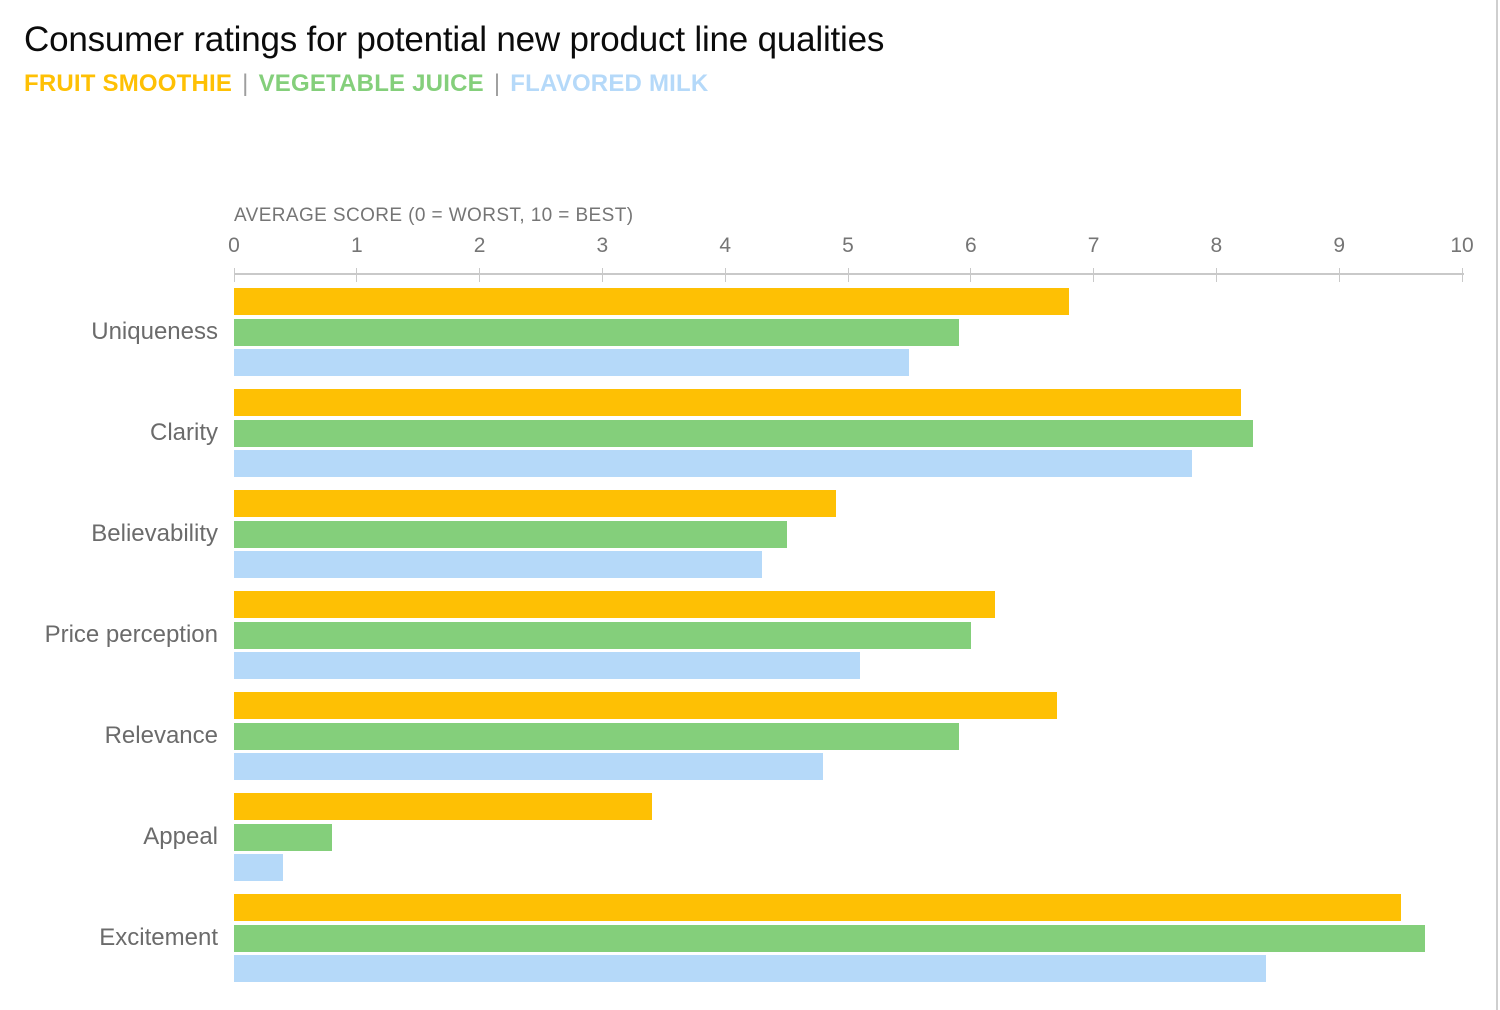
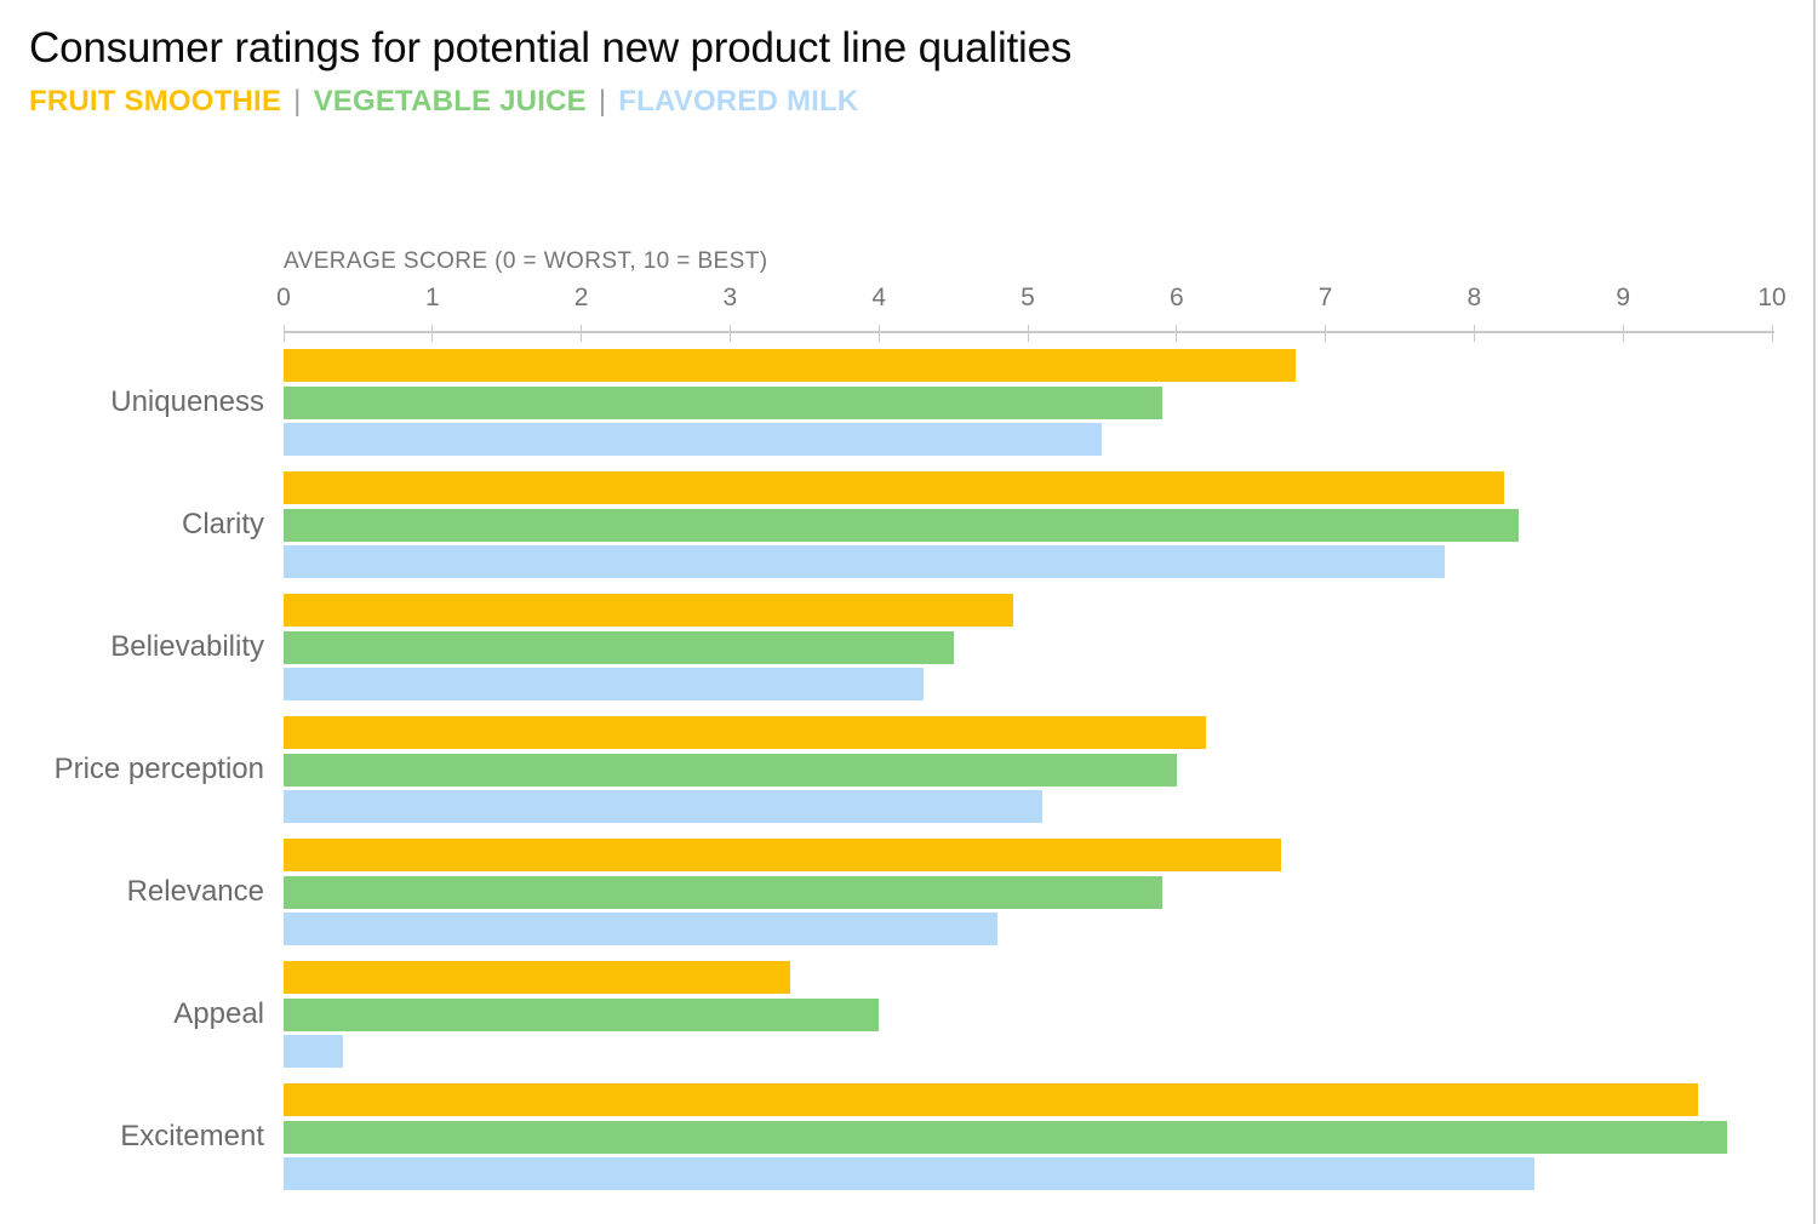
VEGETABLE JUICE/Appeal: 0.8 -> 4.0
